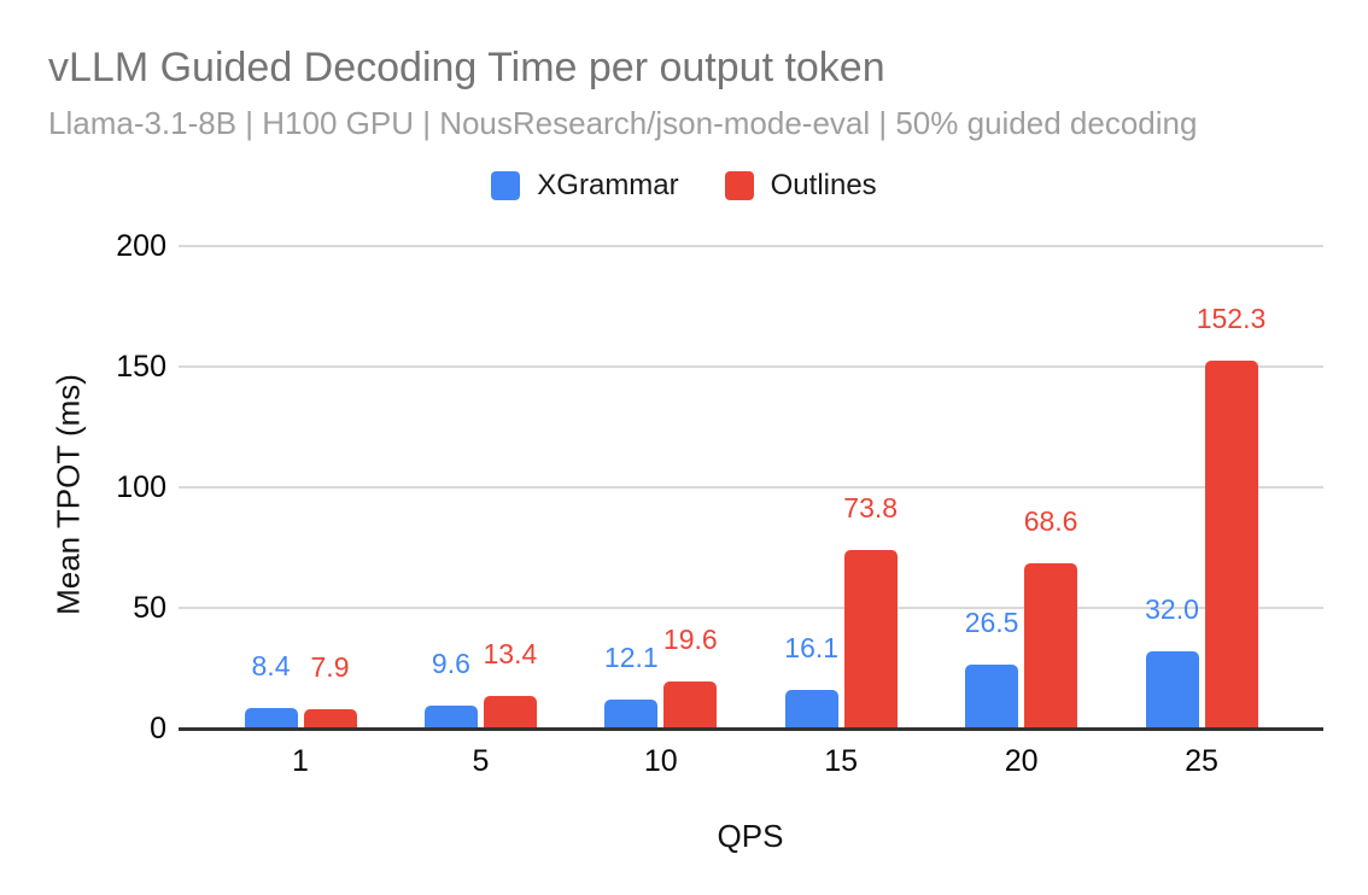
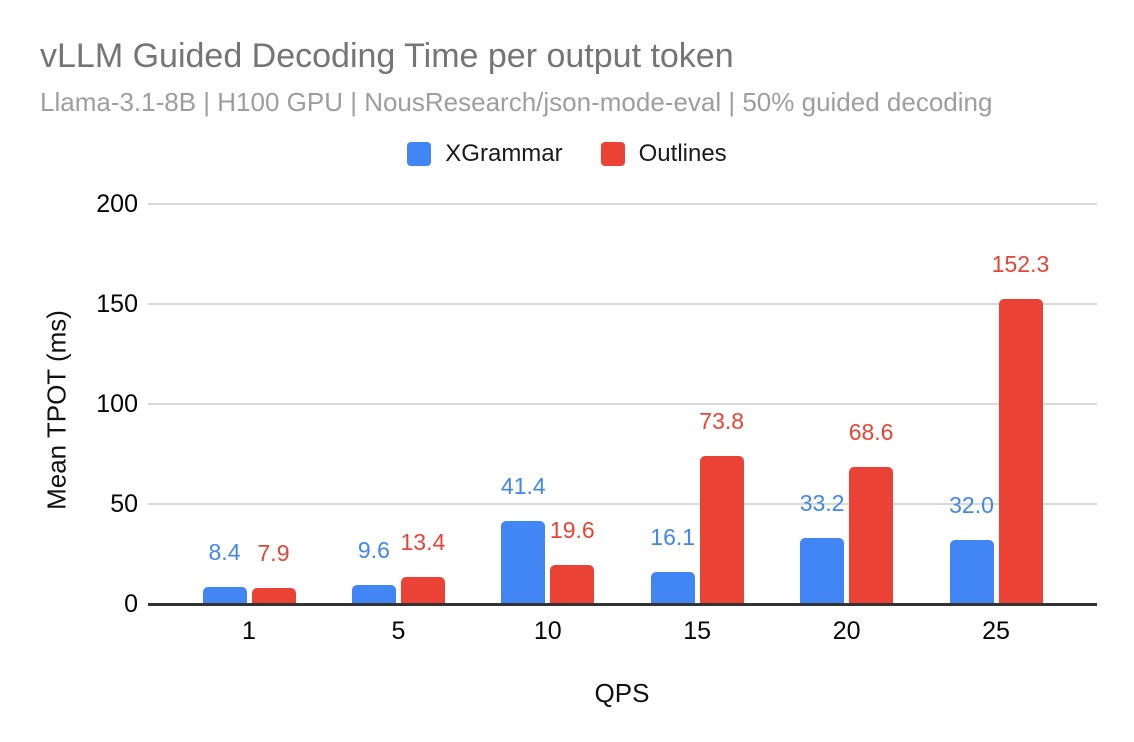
XGrammar/10: 12.1 -> 41.4
XGrammar/20: 26.5 -> 33.2
